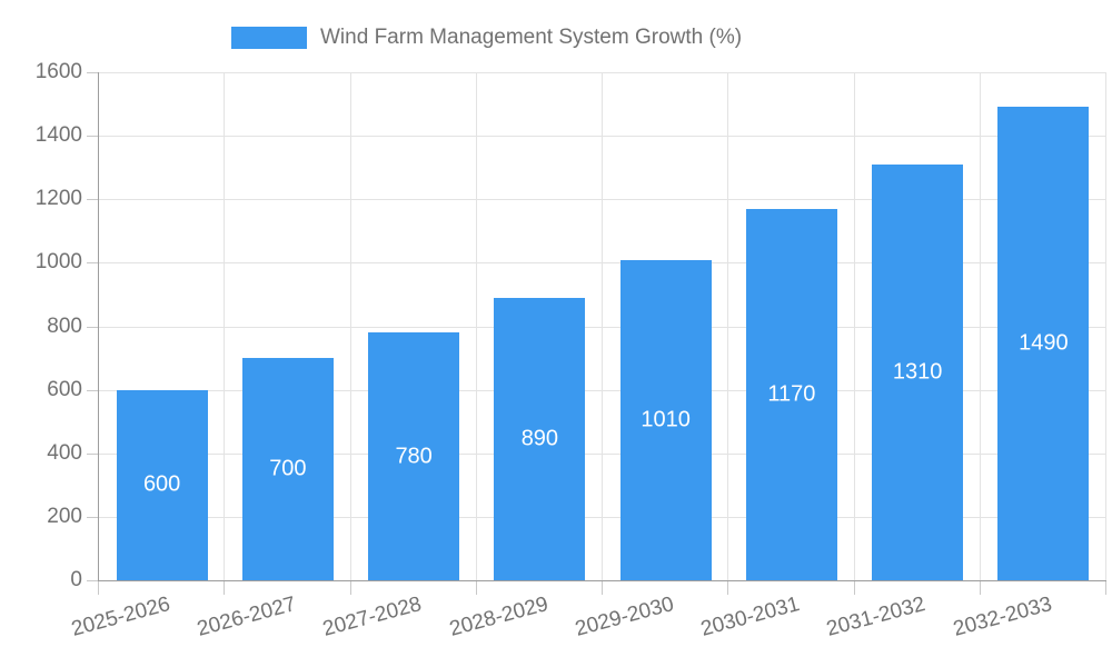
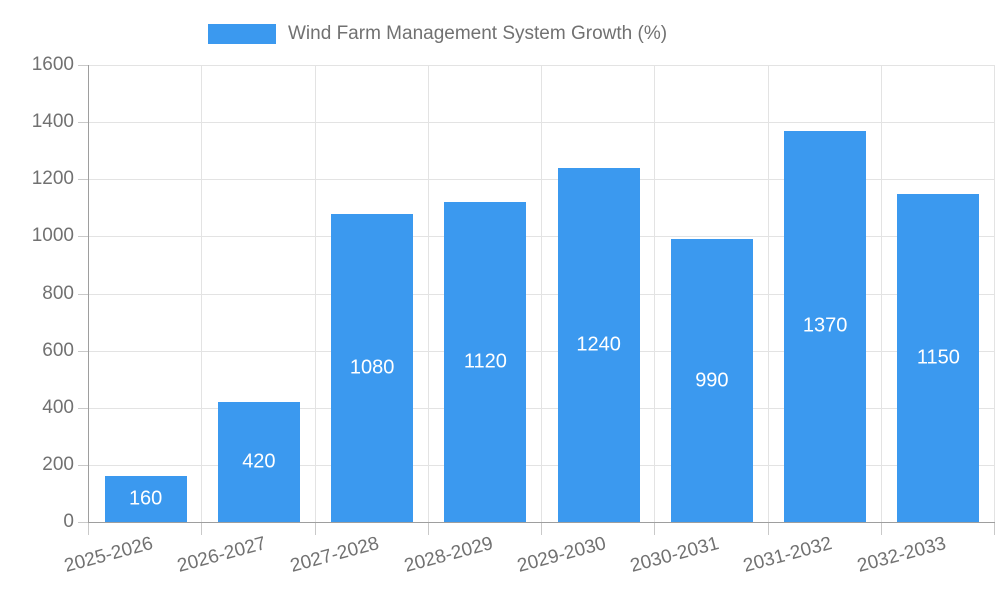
2025-2026: 600 -> 160
2026-2027: 700 -> 420
2027-2028: 780 -> 1080
2028-2029: 890 -> 1120
2029-2030: 1010 -> 1240
2030-2031: 1170 -> 990
2031-2032: 1310 -> 1370
2032-2033: 1490 -> 1150
